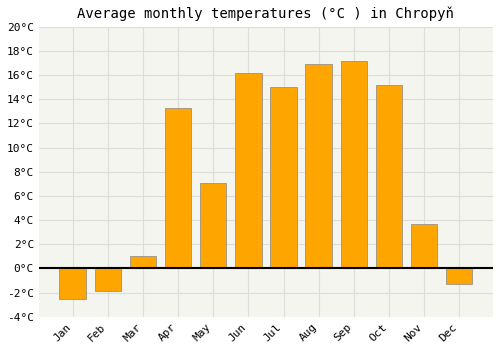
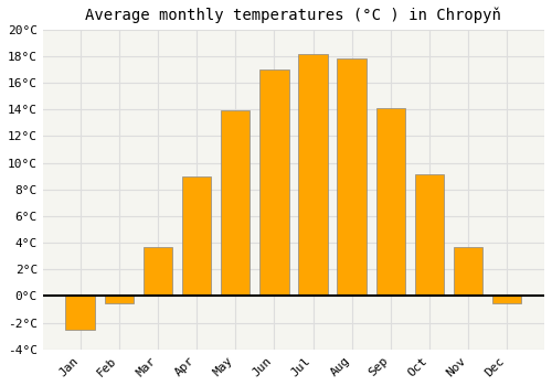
Feb: -1.9°C -> -0.5°C
Mar: 1.0°C -> 3.7°C
Apr: 13.3°C -> 9.0°C
May: 7.1°C -> 13.9°C
Jun: 16.2°C -> 17.0°C
Jul: 15.0°C -> 18.2°C
Aug: 16.9°C -> 17.8°C
Sep: 17.2°C -> 14.1°C
Oct: 15.2°C -> 9.1°C
Dec: -1.3°C -> -0.5°C
